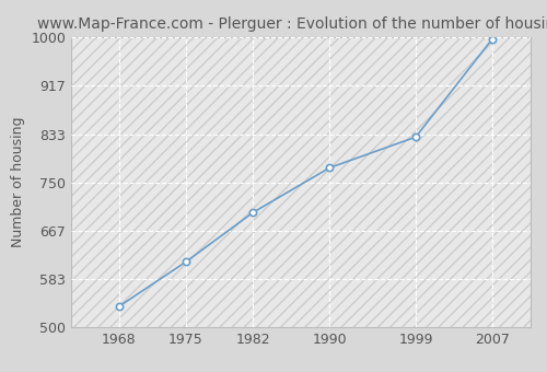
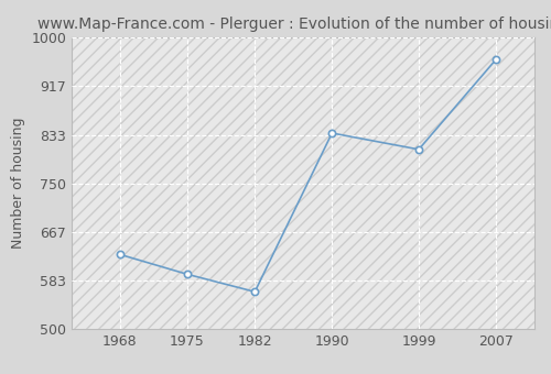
1968: 536 -> 628
1975: 613 -> 594
1982: 698 -> 564
1990: 775 -> 836
1999: 828 -> 808
2007: 997 -> 962
